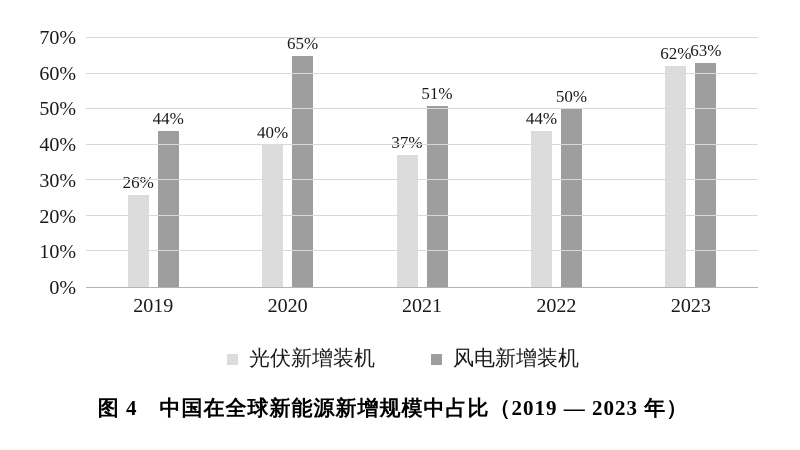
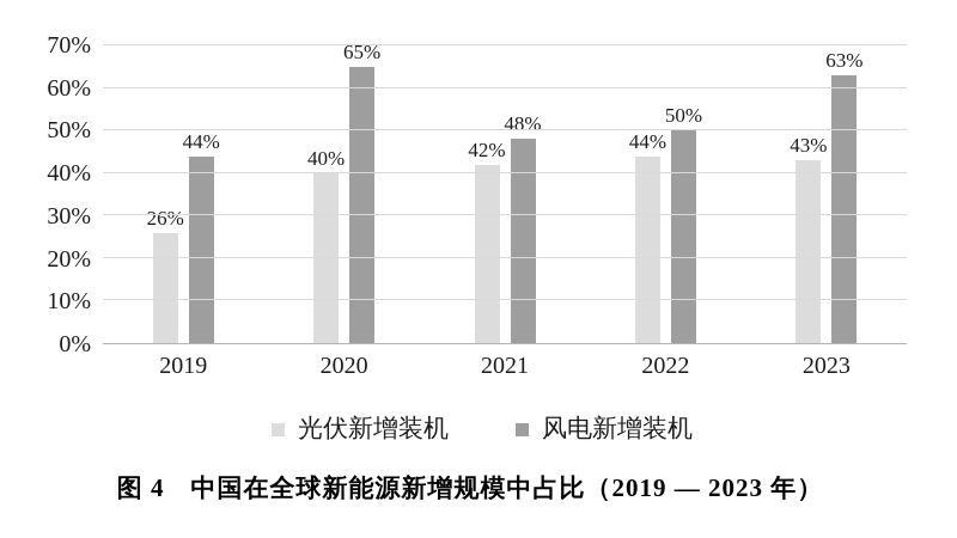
光伏新增装机/2021: 37% -> 42%
风电新增装机/2021: 51% -> 48%
光伏新增装机/2023: 62% -> 43%
